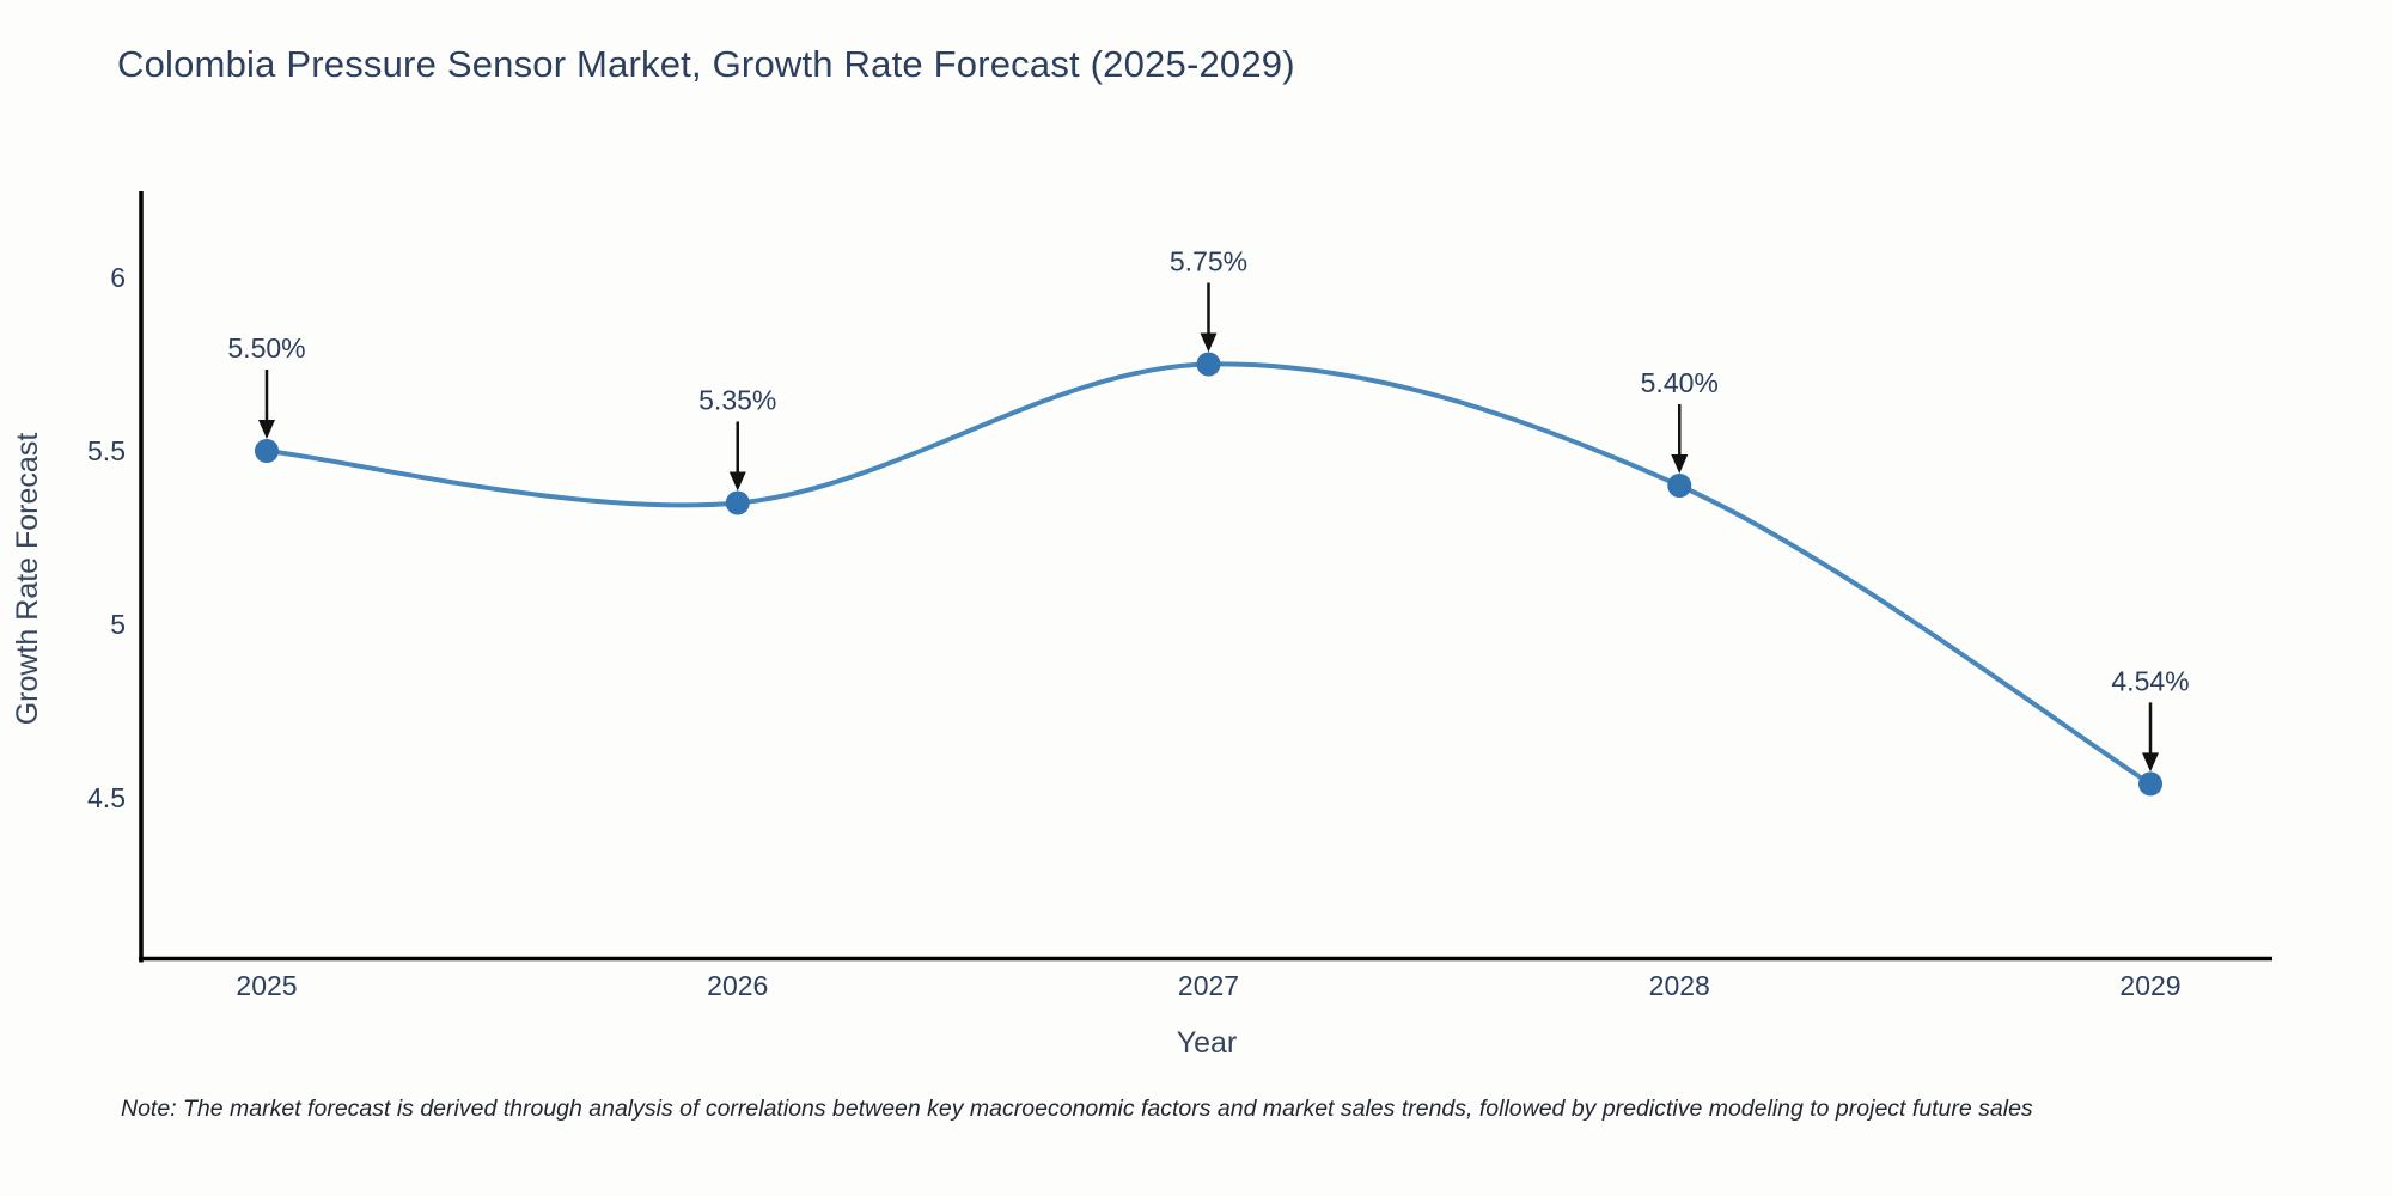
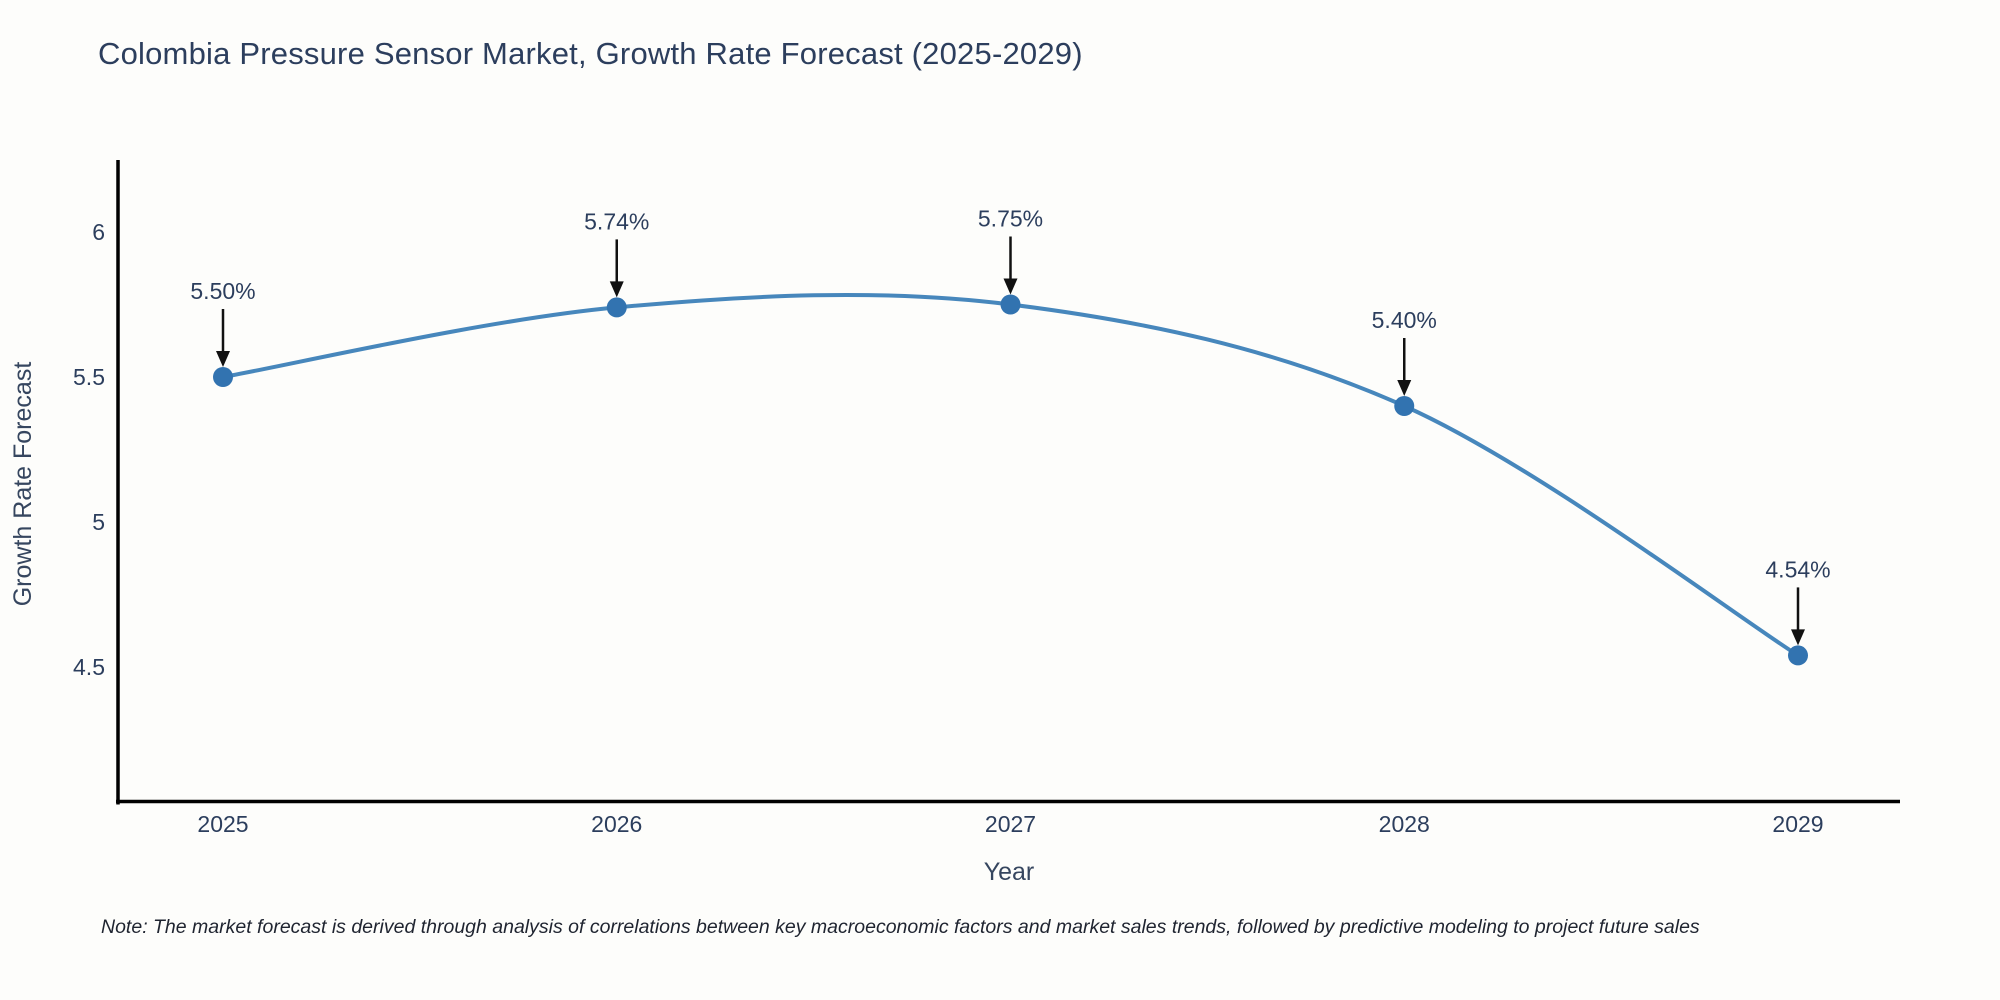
2026: 5.35% -> 5.74%
